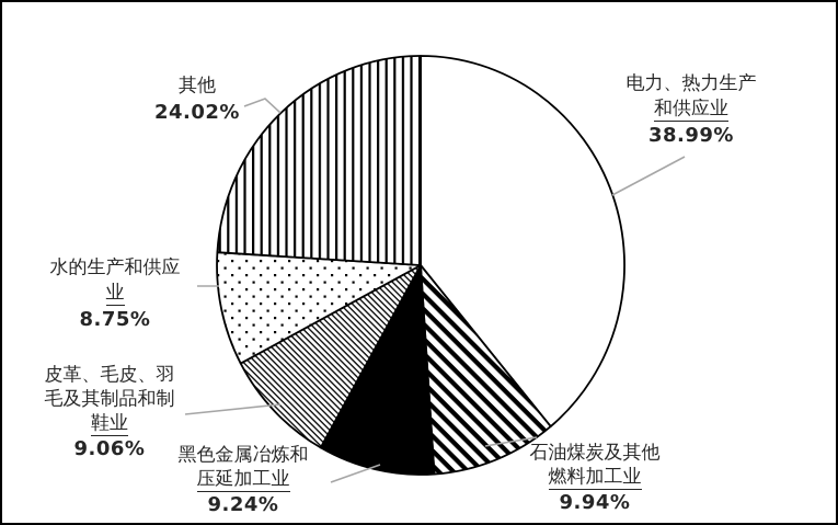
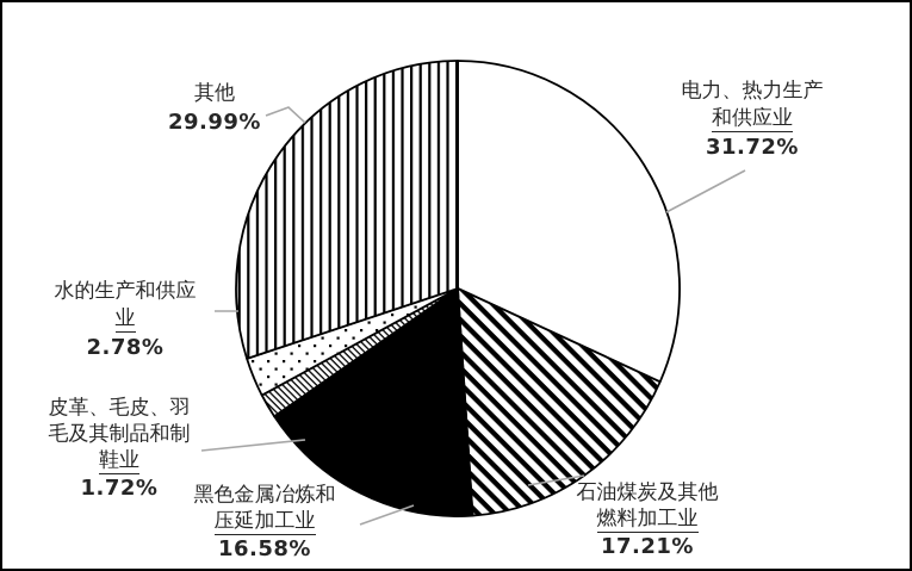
电力、热力生产和供应业: 38.99% -> 31.72%
石油煤炭及其他燃料加工业: 9.94% -> 17.21%
黑色金属冶炼和压延加工业: 9.24% -> 16.58%
皮革、毛皮、羽毛及其制品和制鞋业: 9.06% -> 1.72%
水的生产和供应业: 8.75% -> 2.78%
其他: 24.02% -> 29.99%
